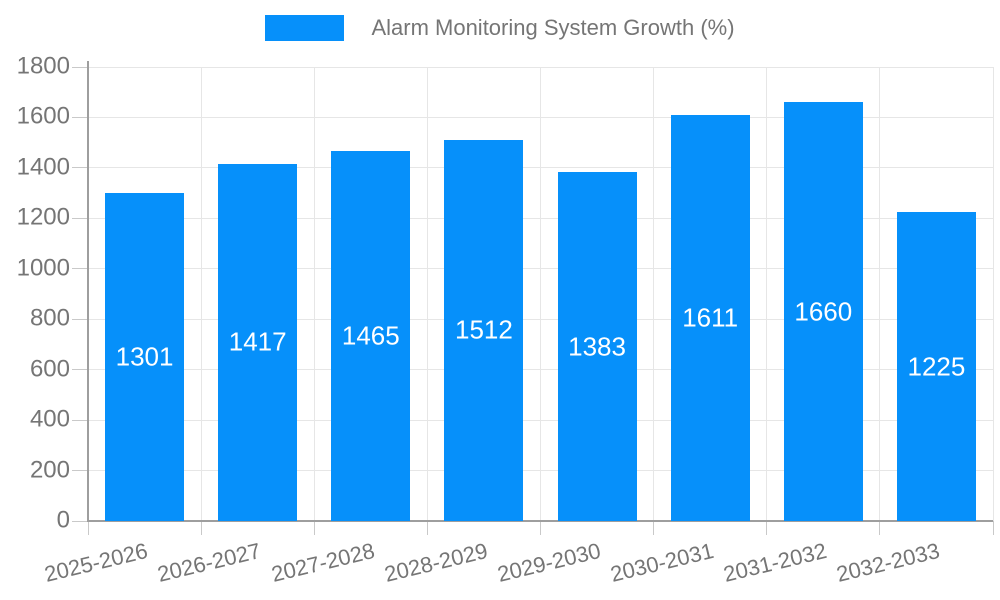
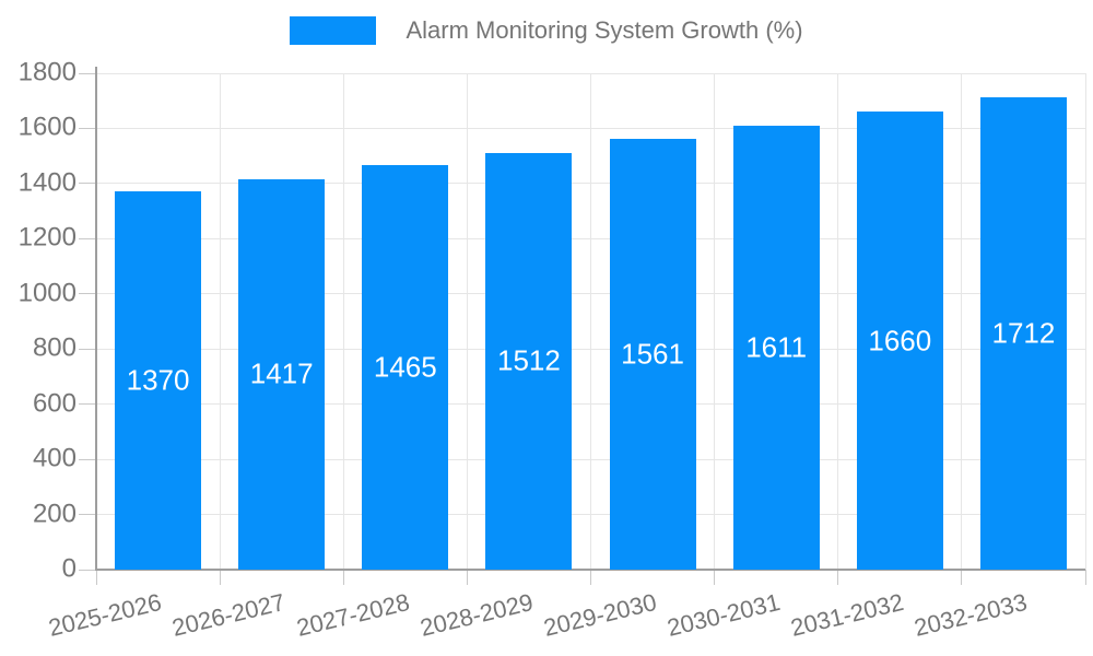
2025-2026: 1301 -> 1370
2029-2030: 1383 -> 1561
2032-2033: 1225 -> 1712
